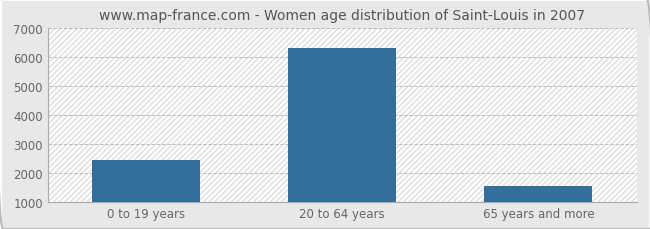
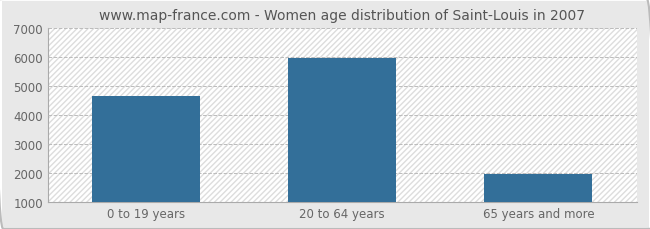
0 to 19 years: 2450 -> 4650
20 to 64 years: 6300 -> 5950
65 years and more: 1540 -> 1950
